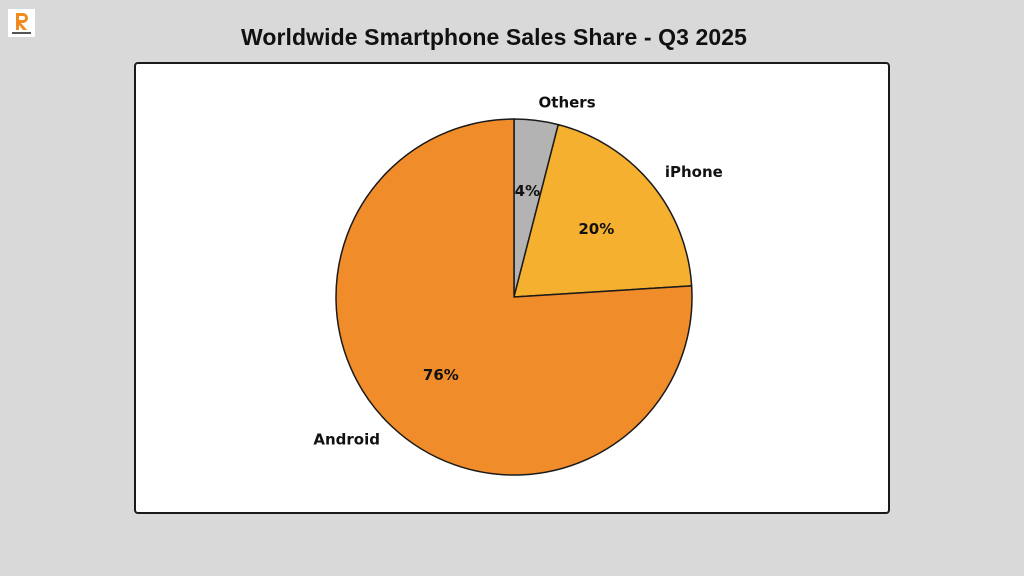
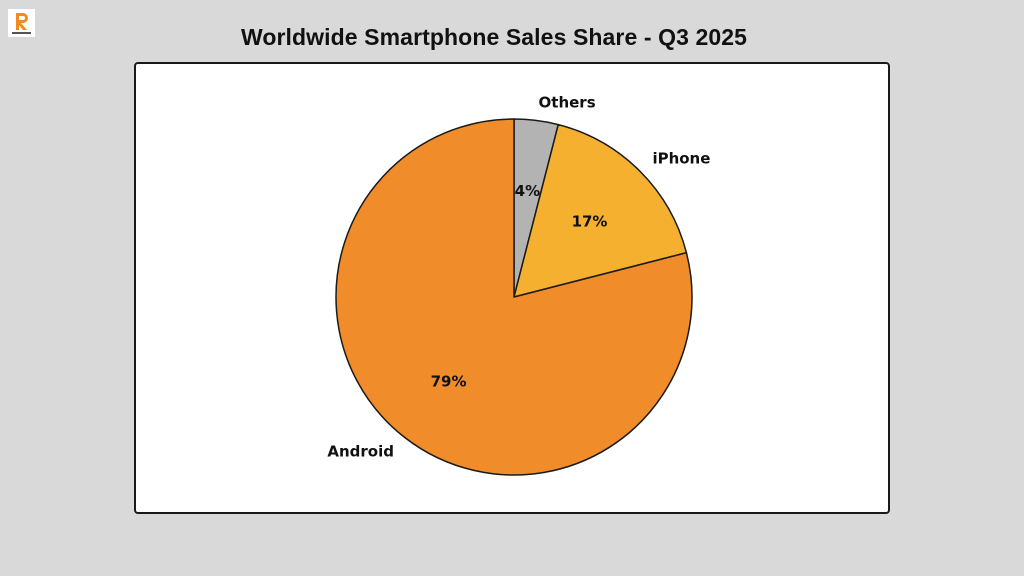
iPhone: 20% -> 17%
Android: 76% -> 79%
